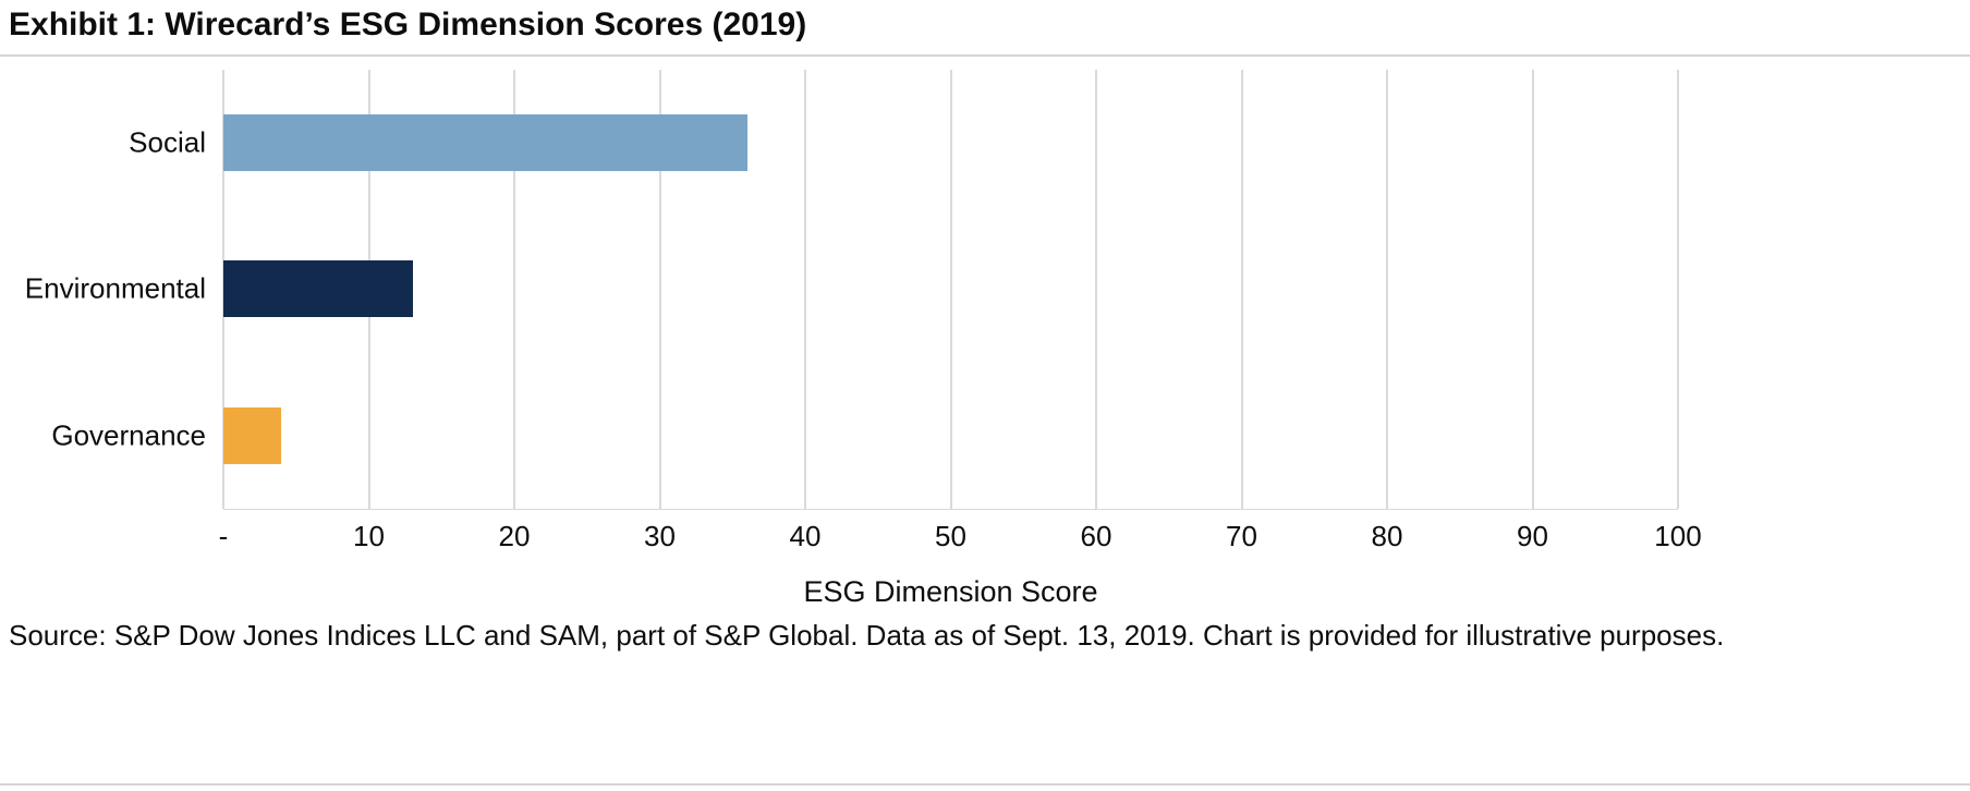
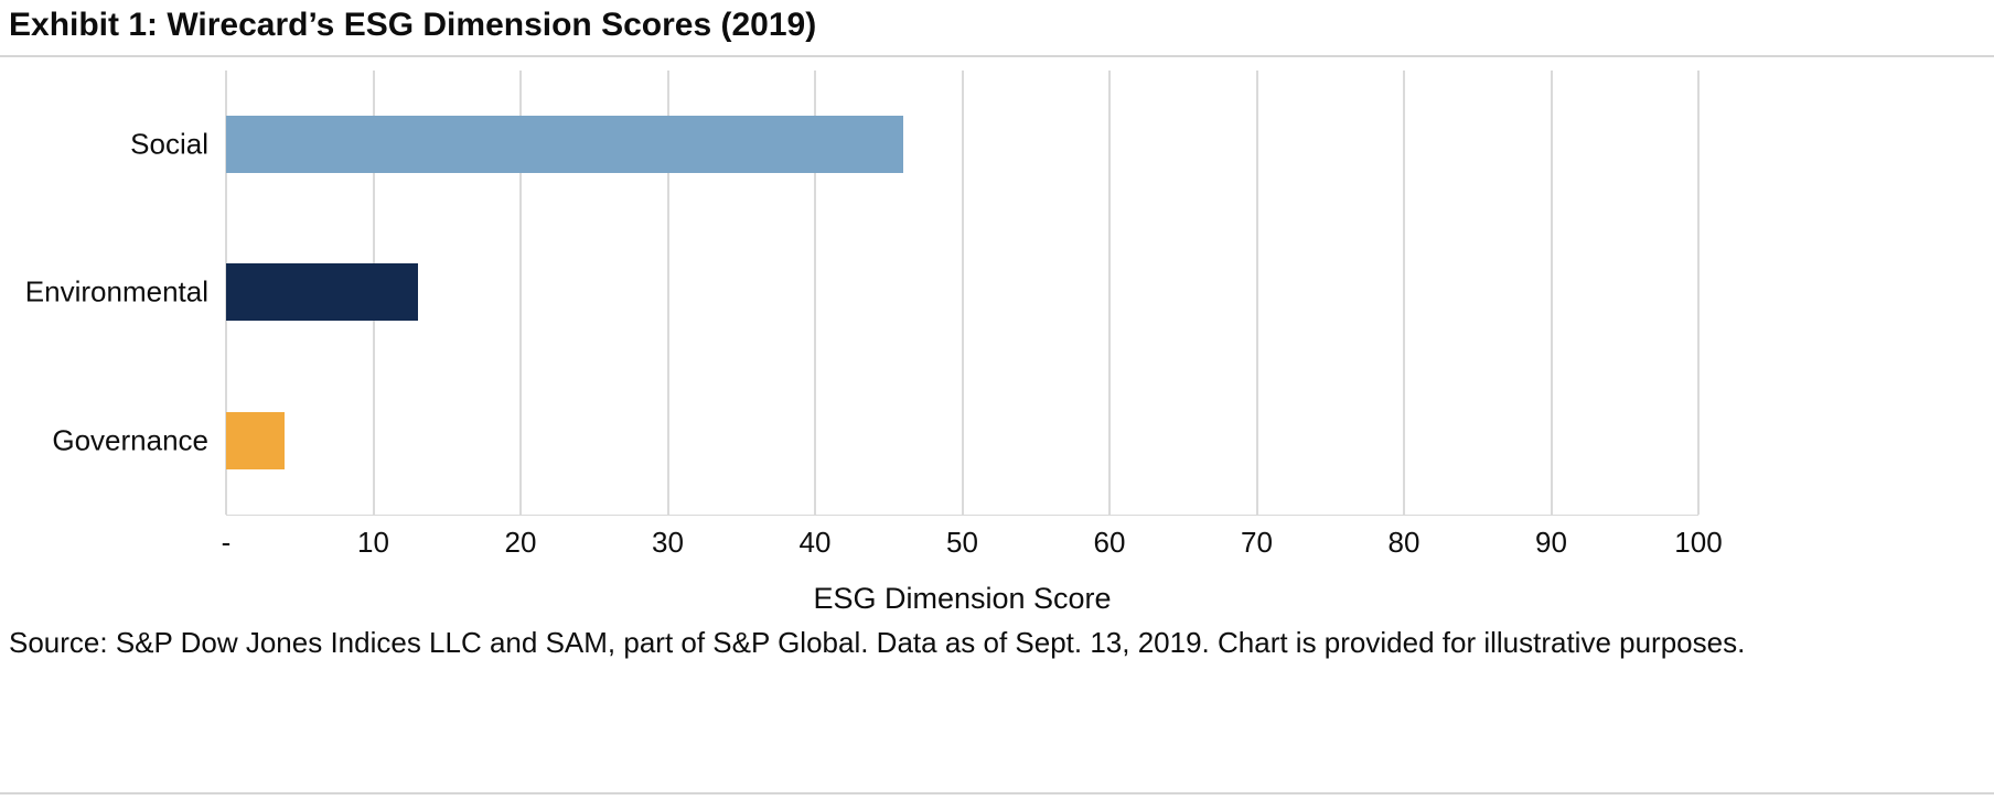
Social: 36 -> 46
